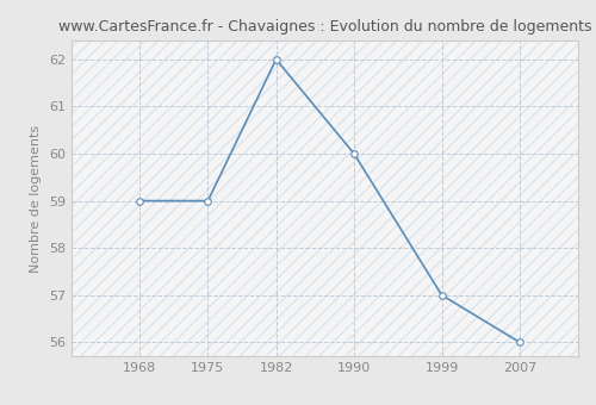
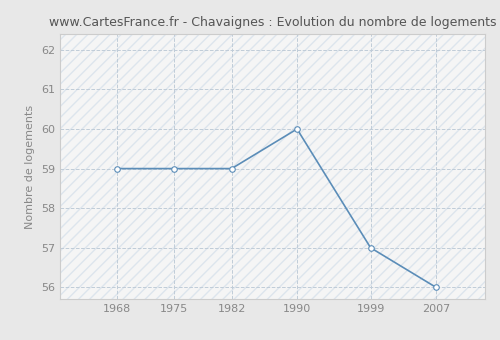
1982: 62 -> 59
